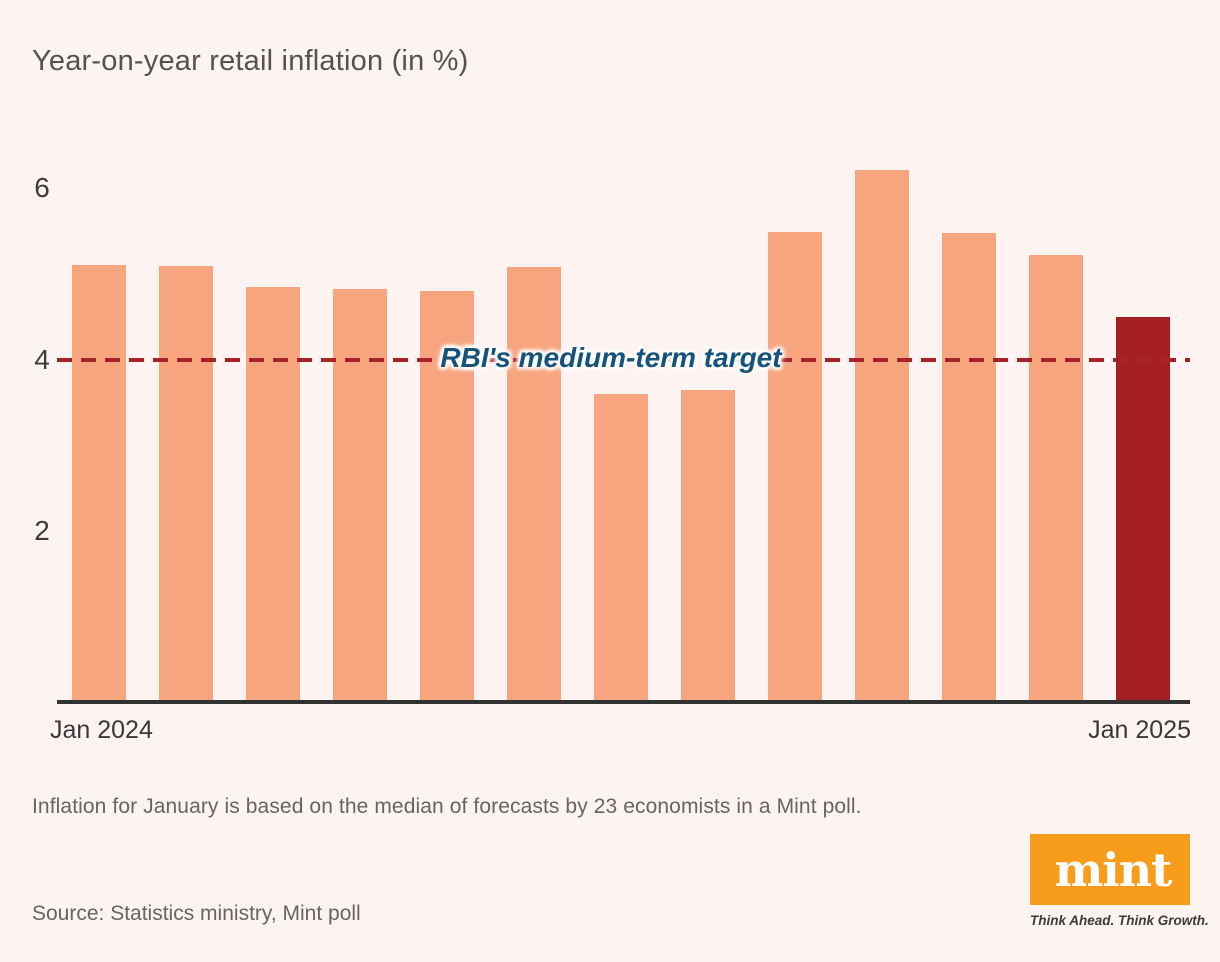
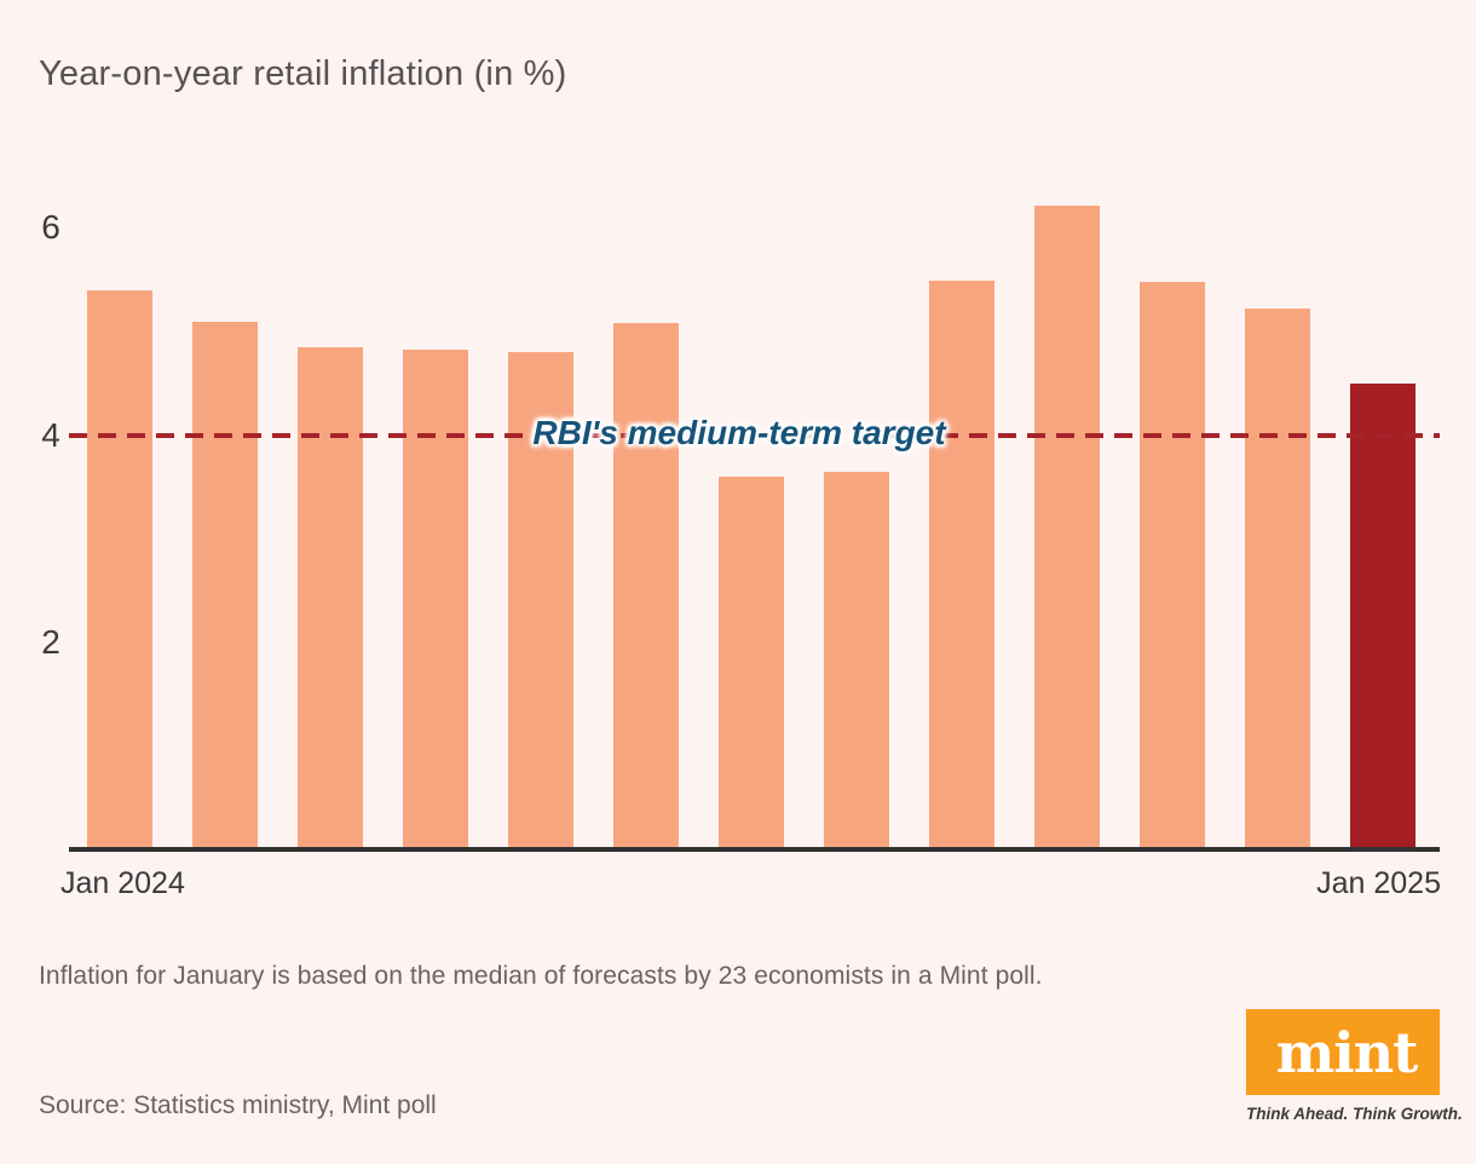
Jan 2024: 5.1 -> 5.4
